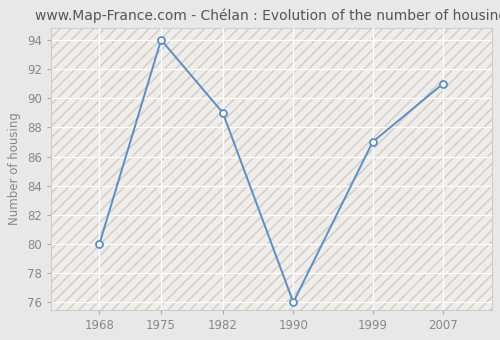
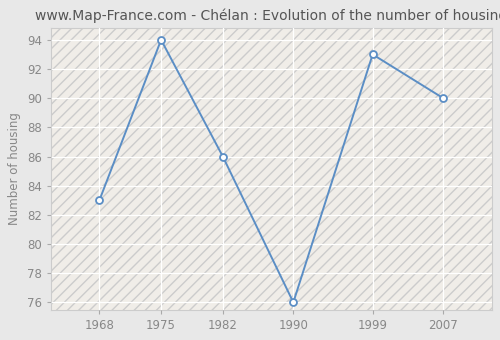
1968: 80 -> 83
1982: 89 -> 86
1999: 87 -> 93
2007: 91 -> 90
